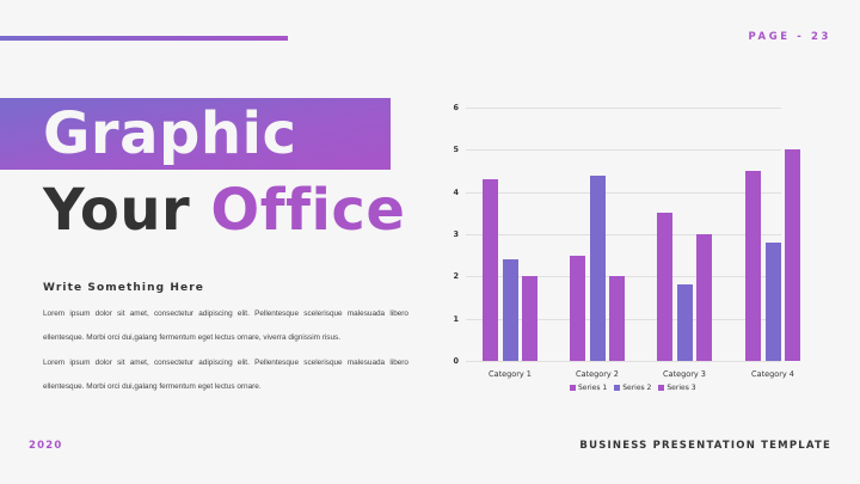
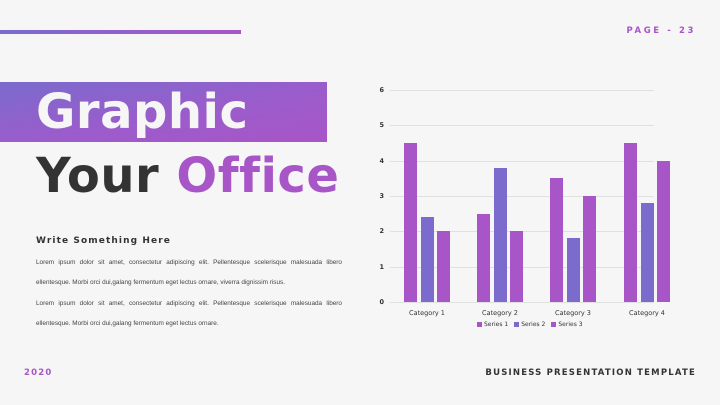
Series 1/Category 1: 4.3 -> 4.5
Series 2/Category 2: 4.4 -> 3.8
Series 3/Category 4: 5 -> 4
